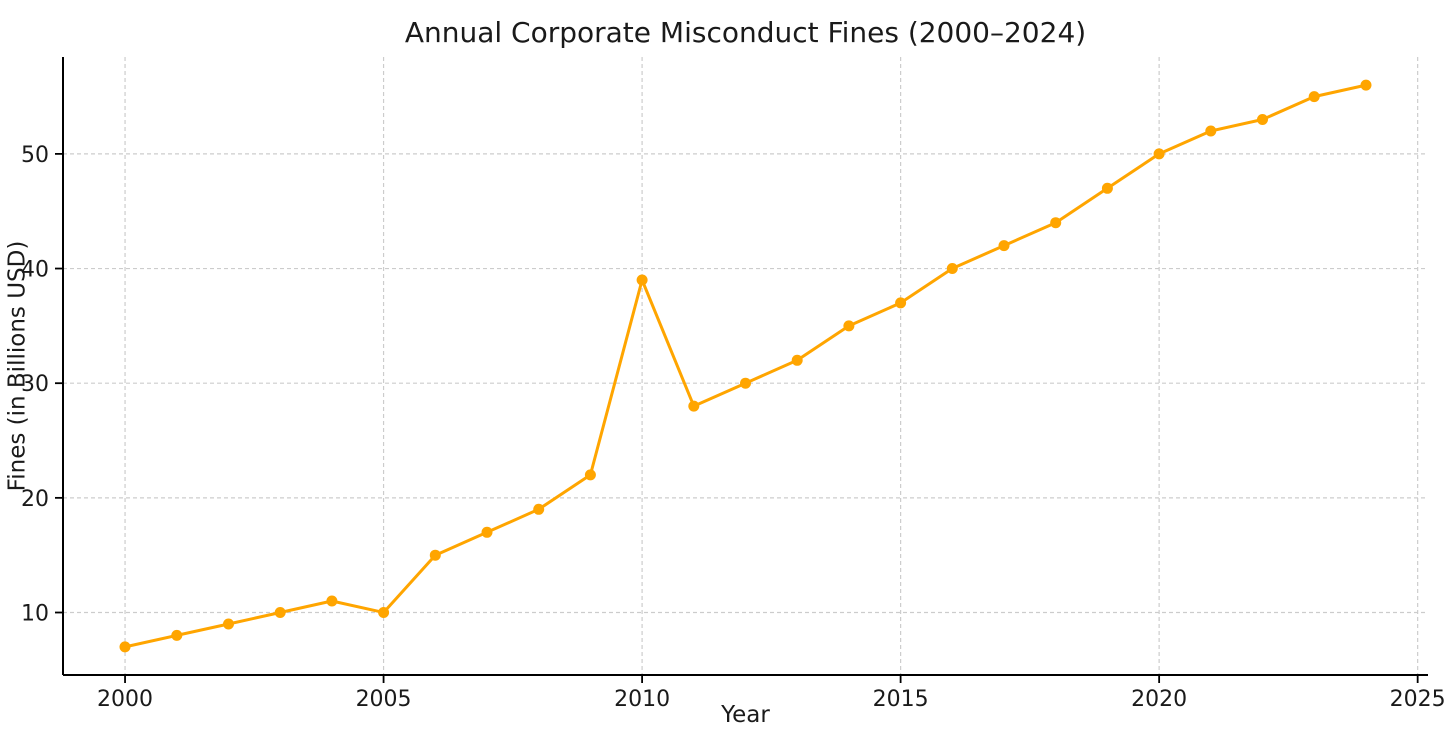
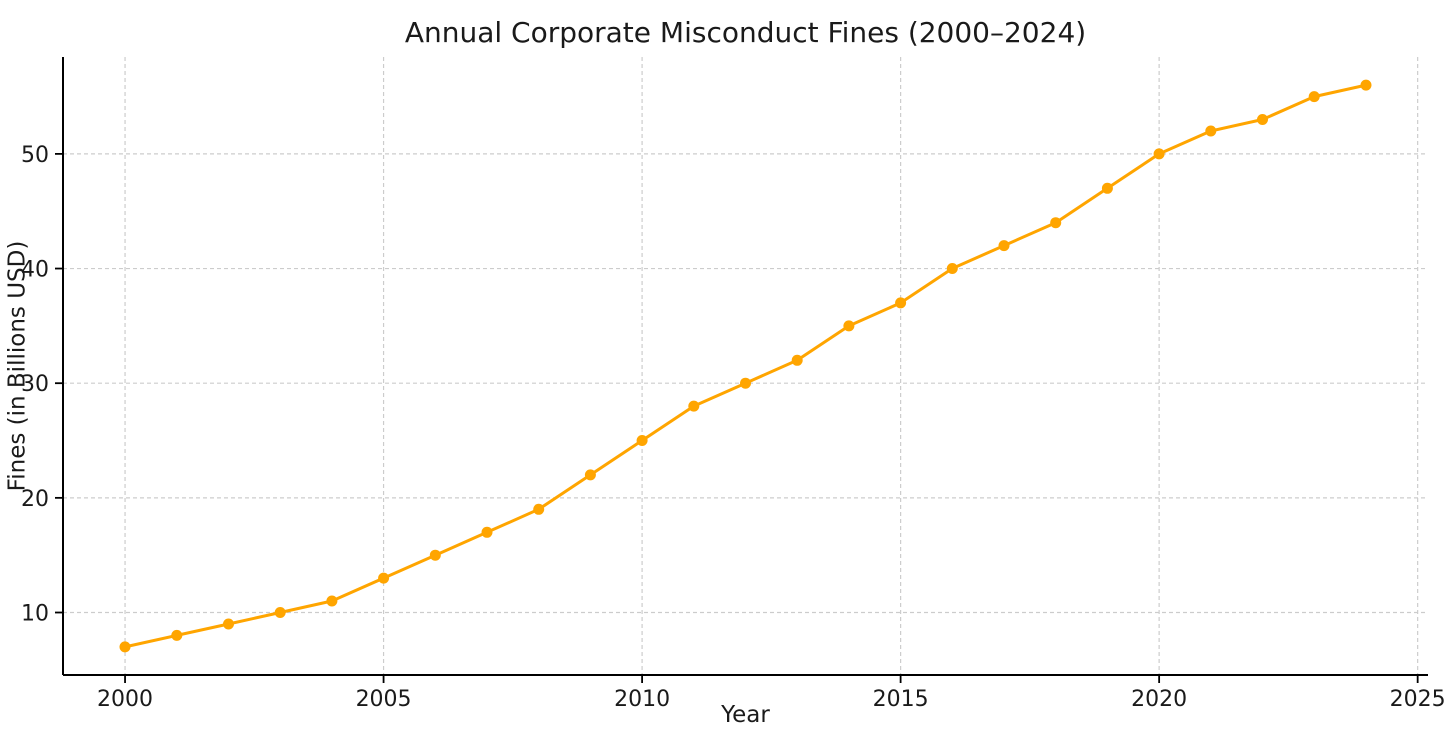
2005: 10 -> 13
2010: 39 -> 25
